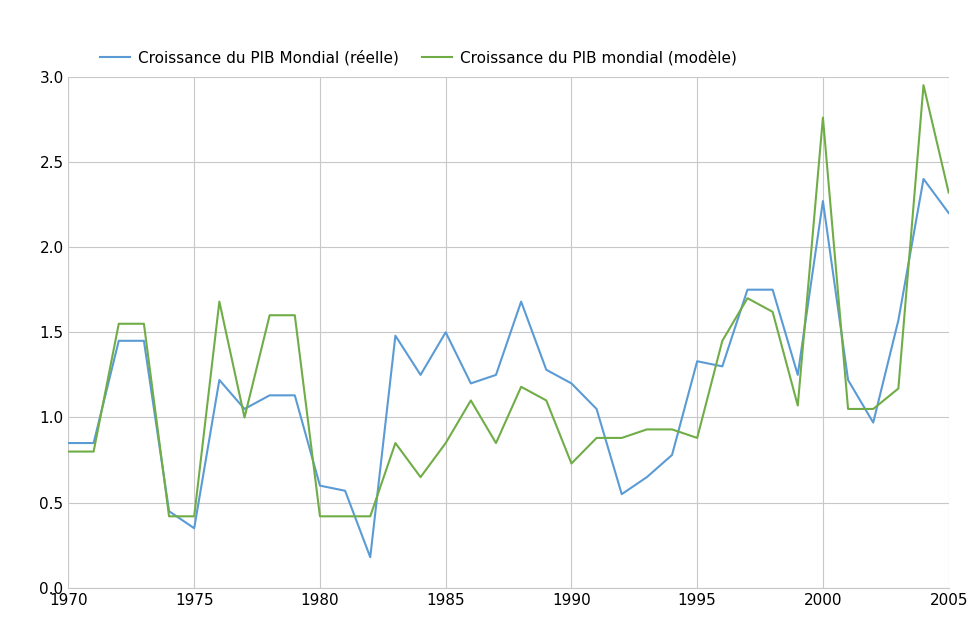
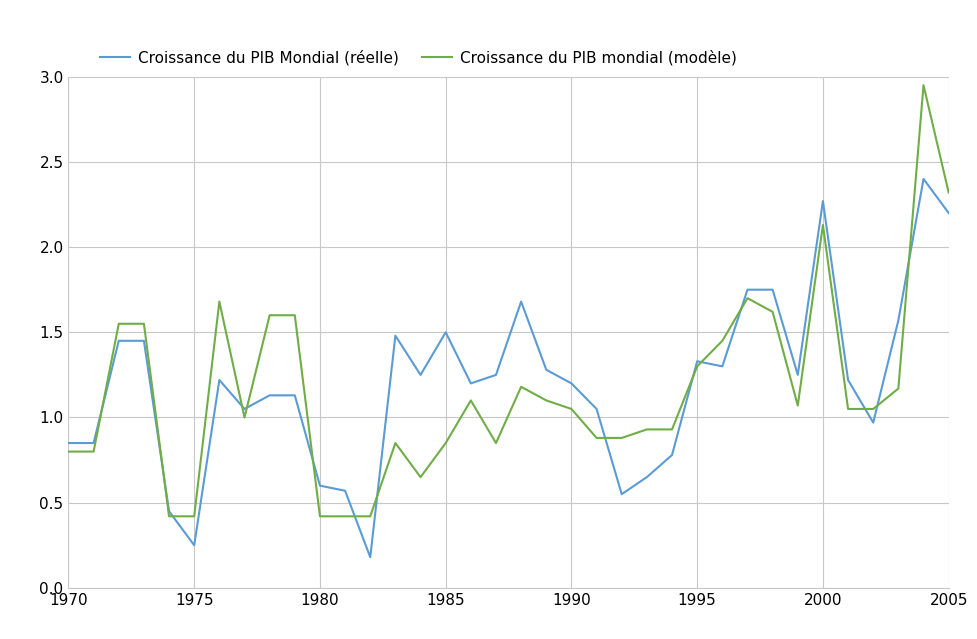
Croissance du PIB Mondial (réelle)/1975: 0.35 -> 0.25
Croissance du PIB mondial (modèle)/1990: 0.73 -> 1.05
Croissance du PIB mondial (modèle)/1995: 0.88 -> 1.30
Croissance du PIB mondial (modèle)/2000: 2.76 -> 2.13
